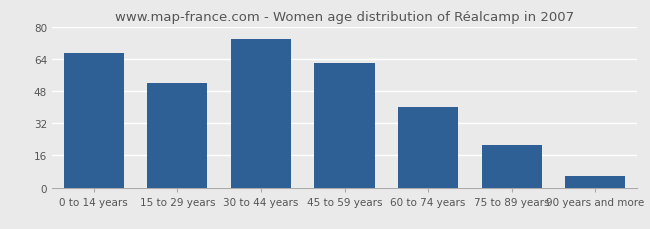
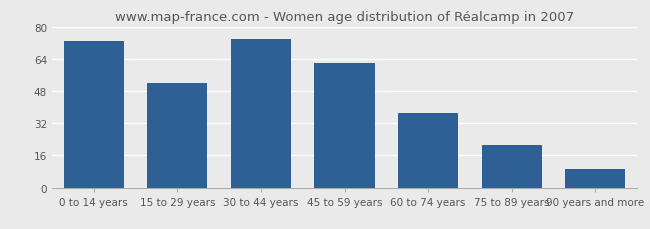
0 to 14 years: 67 -> 73
60 to 74 years: 40 -> 37
90 years and more: 6 -> 9
